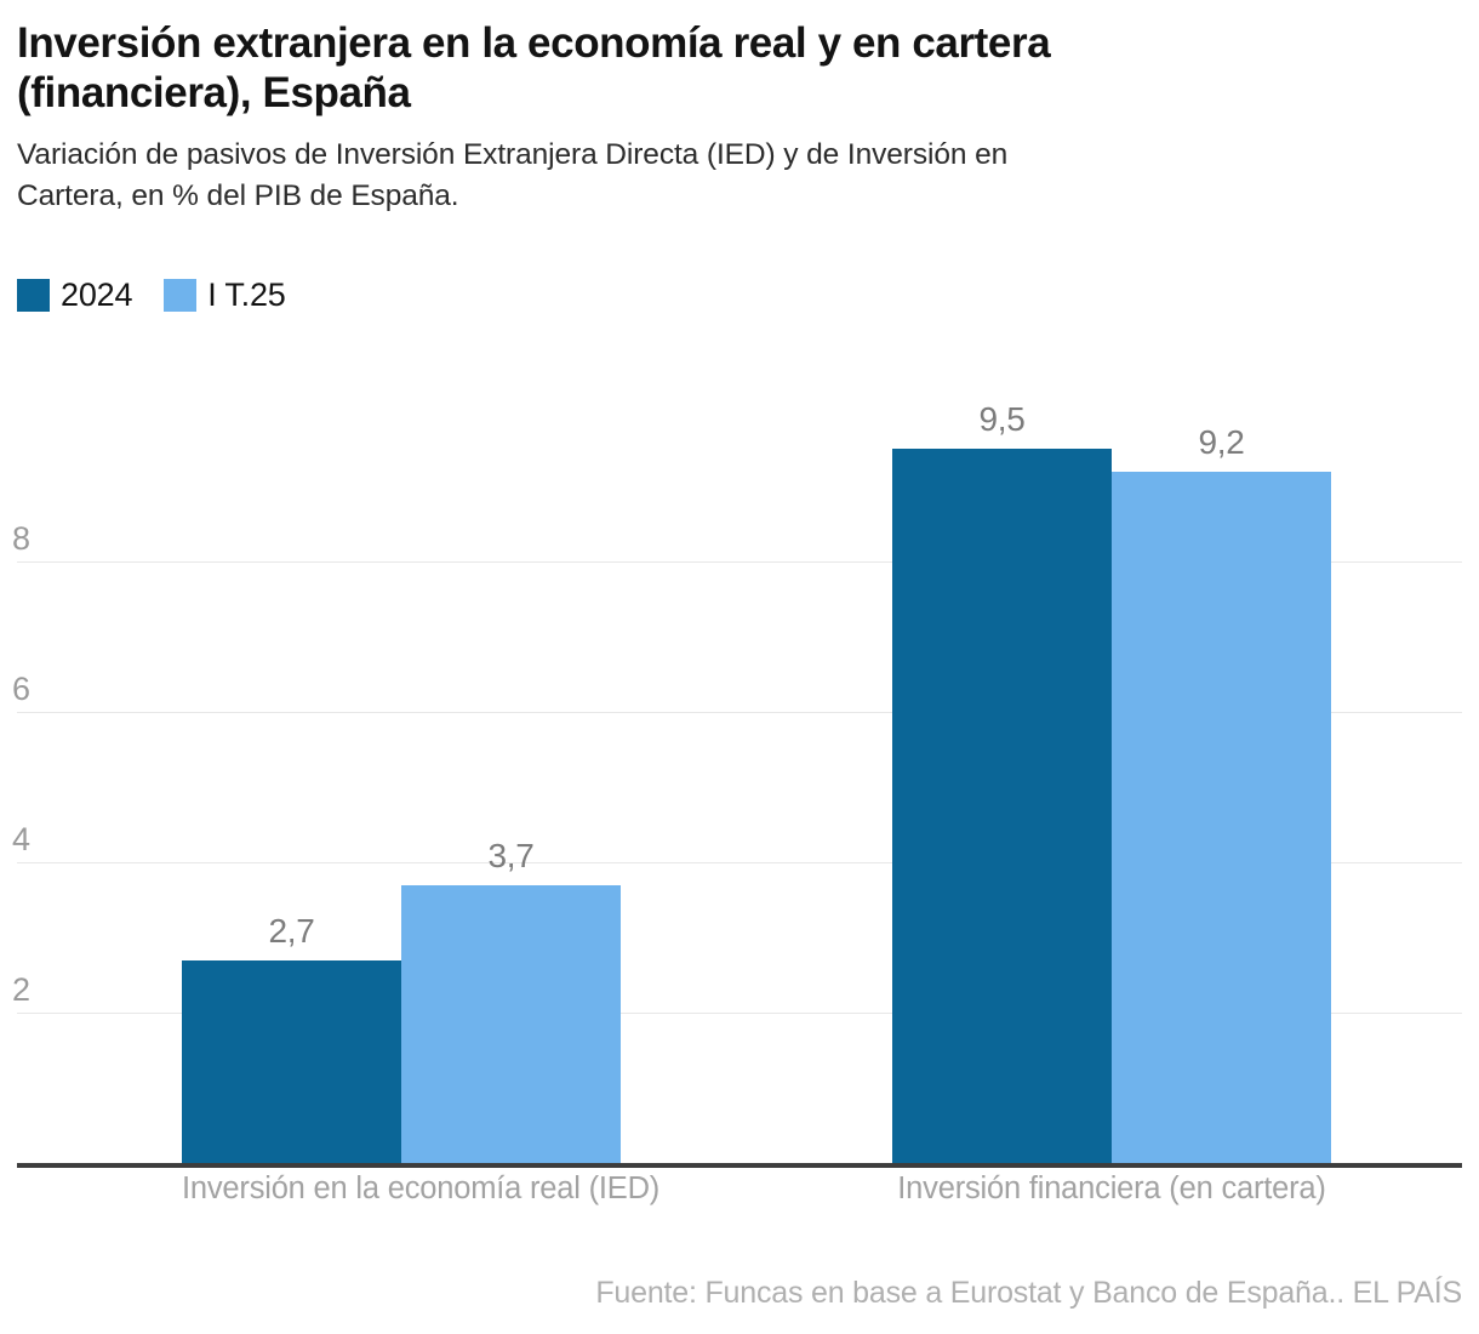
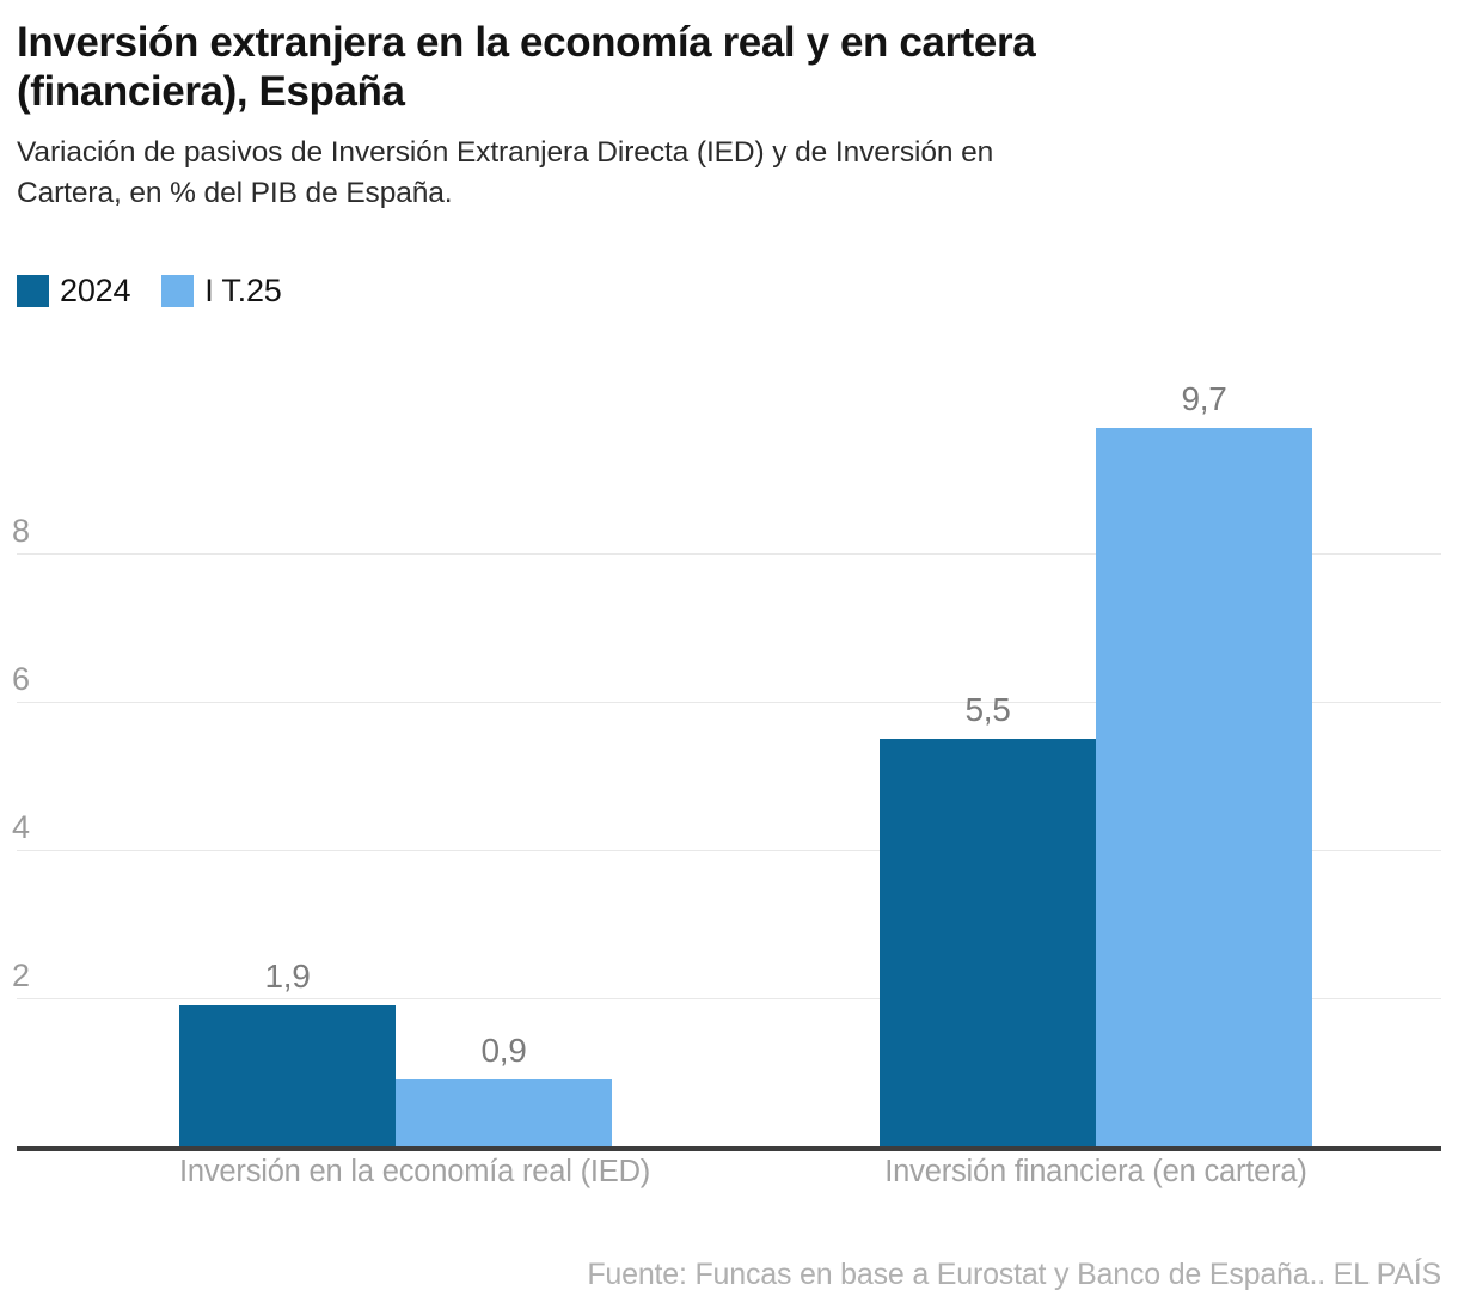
2024/Inversión en la economía real (IED): 2,7 -> 1,9
I T.25/Inversión en la economía real (IED): 3,7 -> 0,9
2024/Inversión financiera (en cartera): 9,5 -> 5,5
I T.25/Inversión financiera (en cartera): 9,2 -> 9,7
